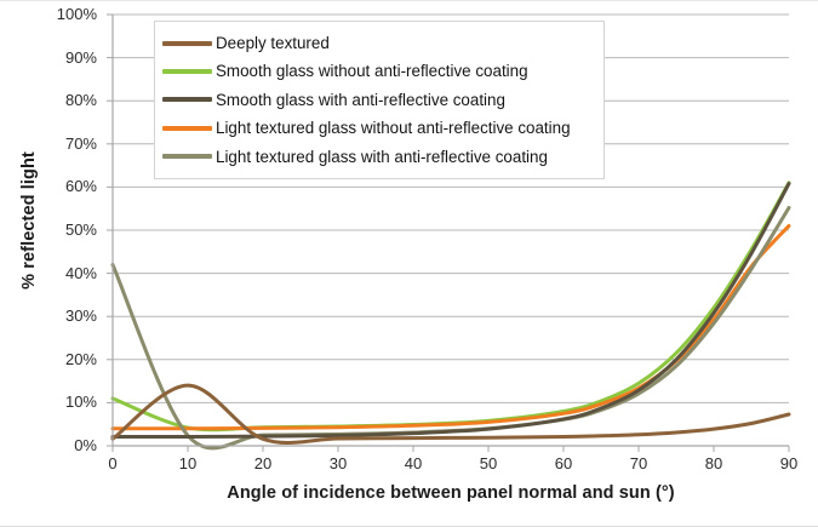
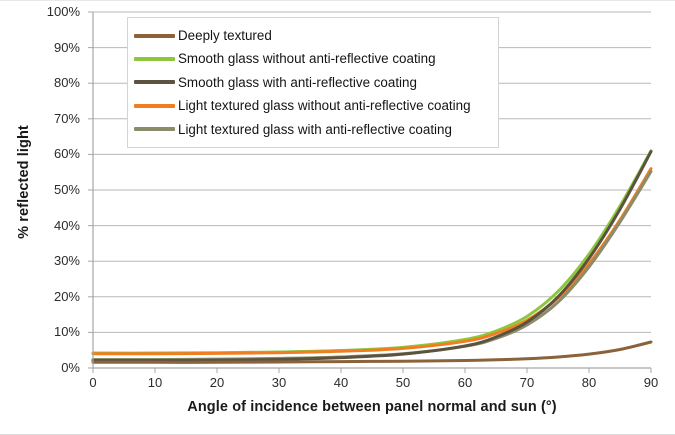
Smooth glass without anti-reflective coating/0: 11% -> 4%
Light textured glass with anti-reflective coating/0: 42% -> 2%
Deeply textured/10: 14% -> 2%
Light textured glass without anti-reflective coating/90: 51% -> 56%
